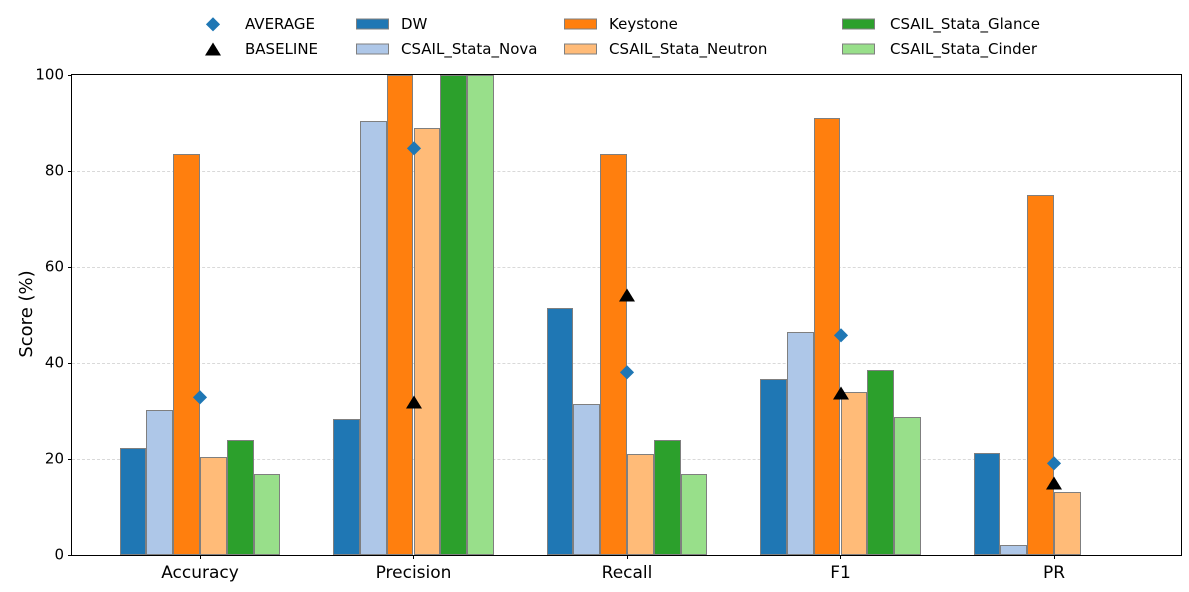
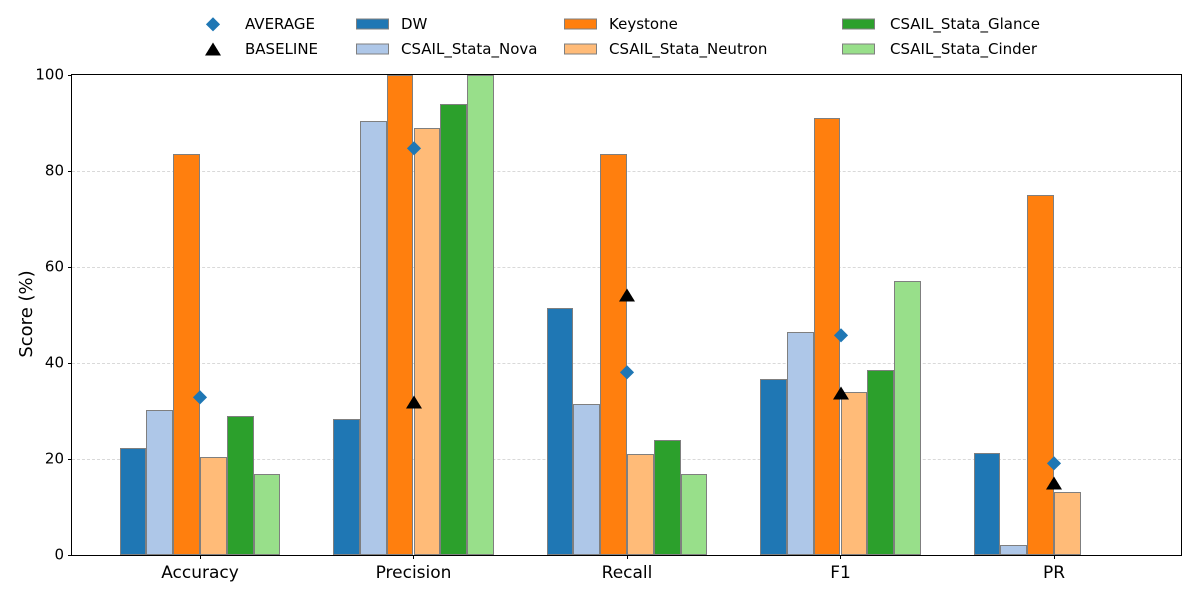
CSAIL_Stata_Glance/Accuracy: 24 -> 29
CSAIL_Stata_Glance/Precision: 100 -> 94
CSAIL_Stata_Cinder/F1: 29 -> 57
